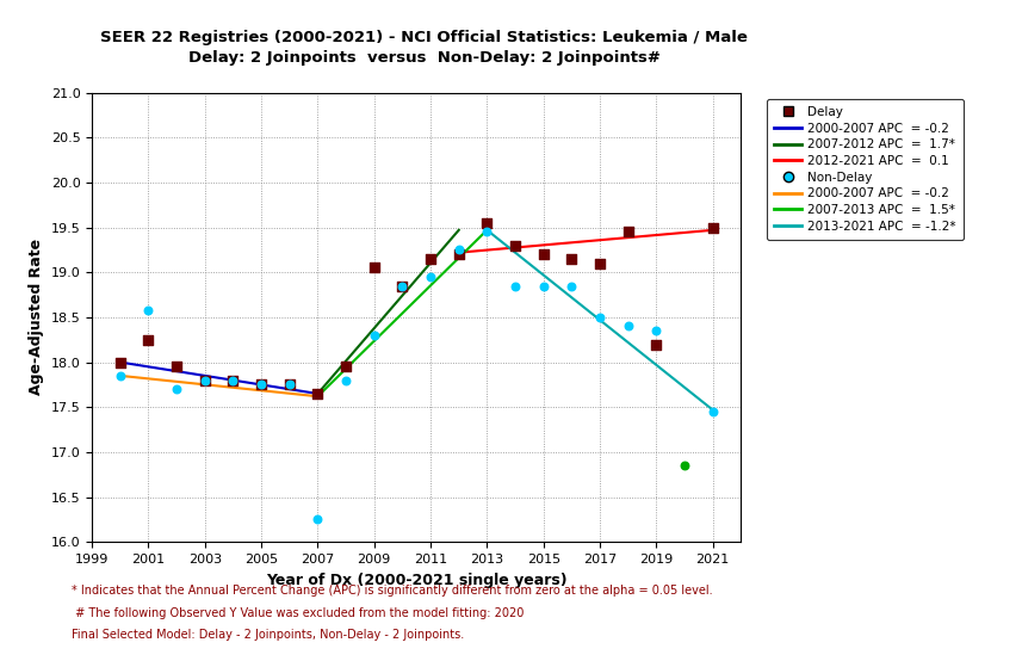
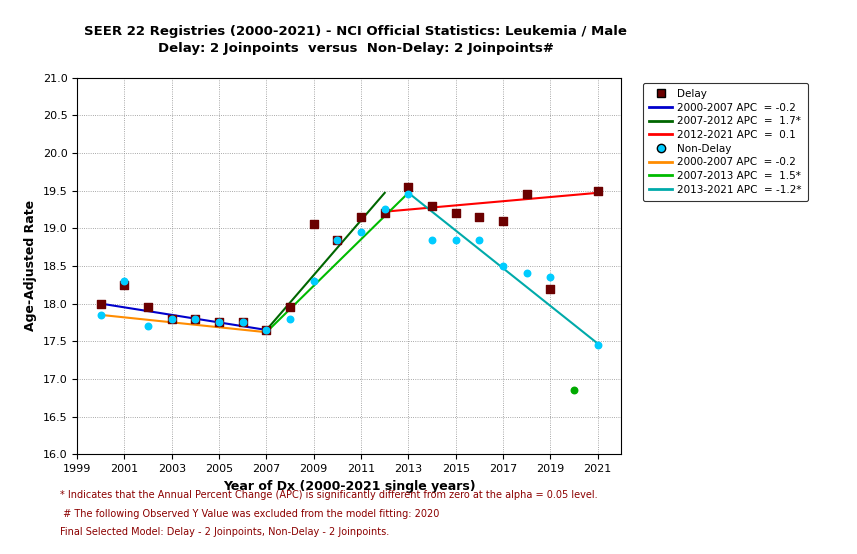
Non-Delay/2001: 18.58 -> 18.30
Non-Delay/2007: 16.26 -> 17.65
